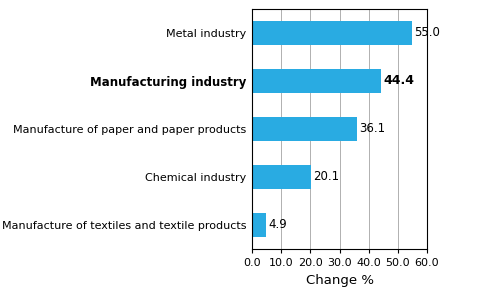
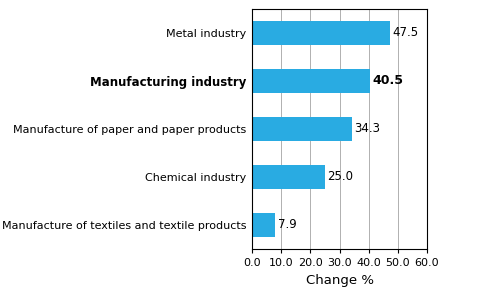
Metal industry: 55.0 -> 47.5
Manufacturing industry: 44.4 -> 40.5
Manufacture of paper and paper products: 36.1 -> 34.3
Chemical industry: 20.1 -> 25.0
Manufacture of textiles and textile products: 4.9 -> 7.9
